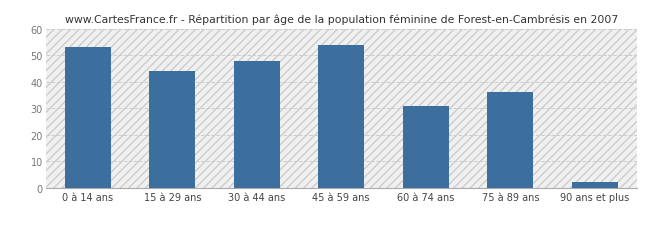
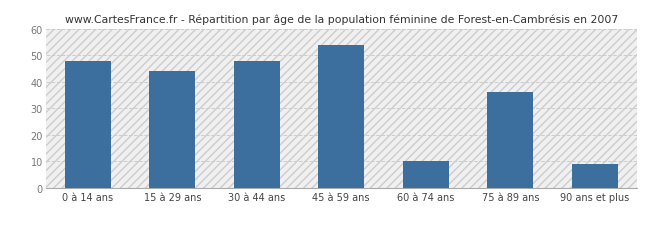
0 à 14 ans: 53 -> 48
60 à 74 ans: 31 -> 10
90 ans et plus: 2 -> 9
